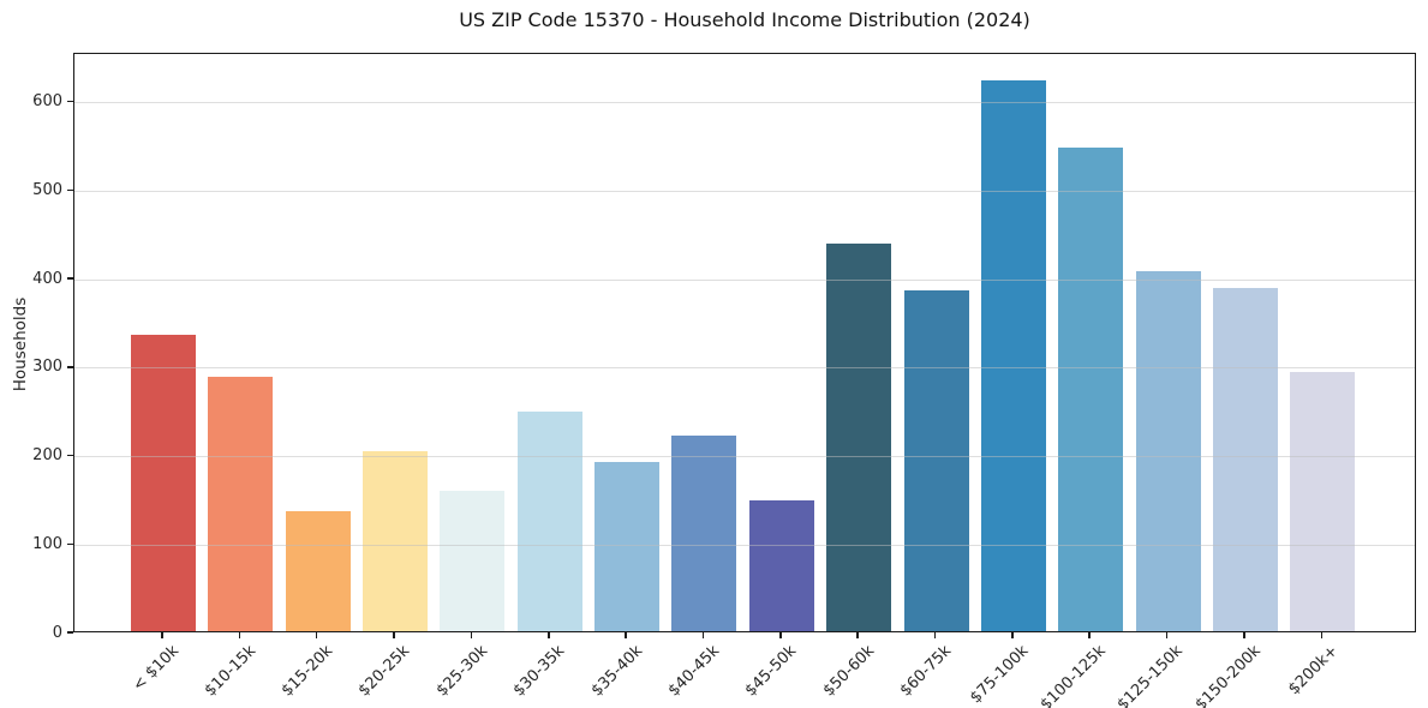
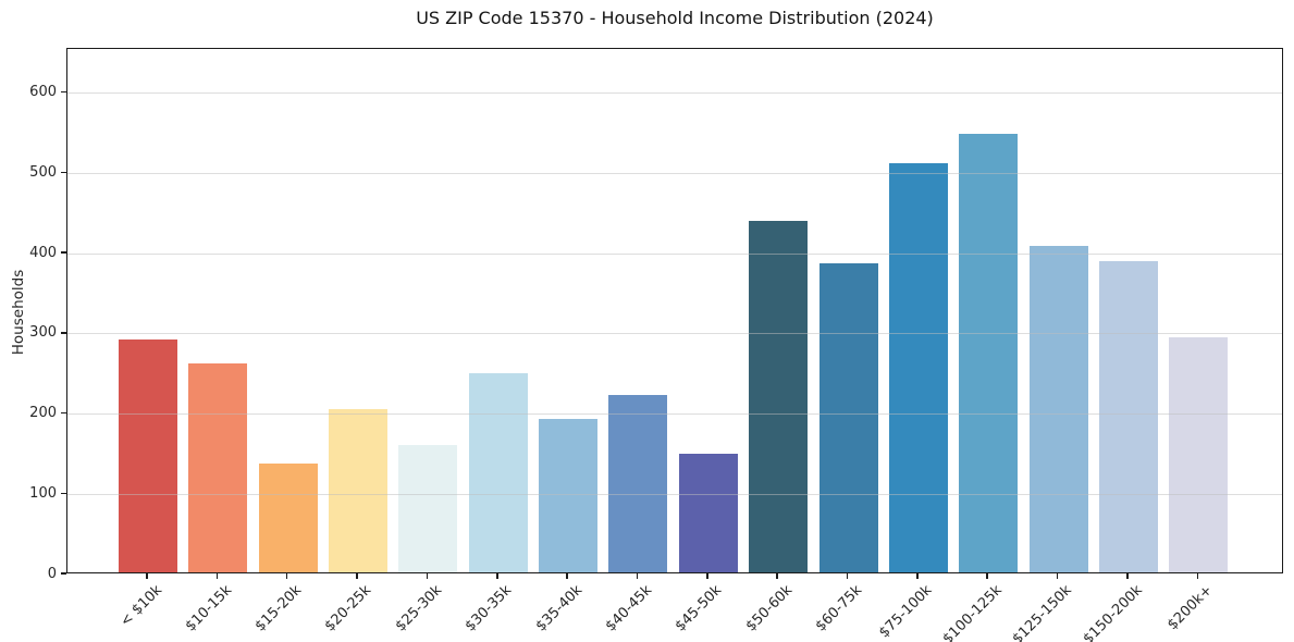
< $10k: 340 -> 290
$10-15k: 290 -> 260
$75-100k: 620 -> 510
